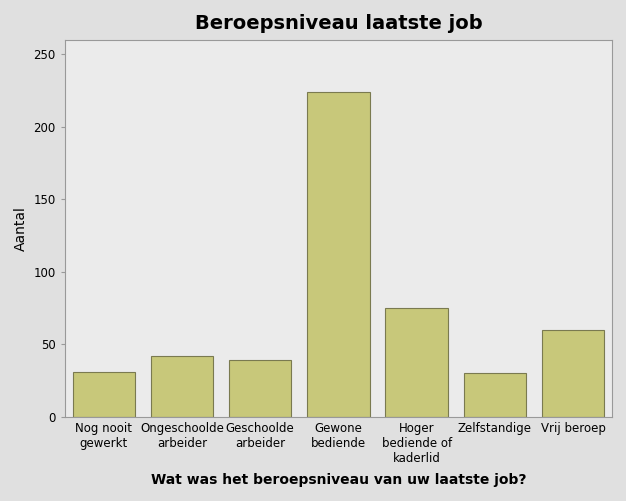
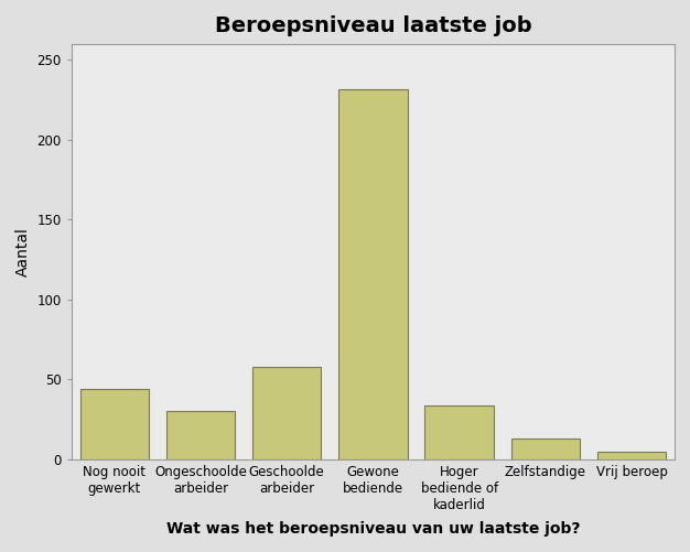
Nog nooit gewerkt: 31 -> 44
Ongeschoolde arbeider: 42 -> 30
Geschoolde arbeider: 39 -> 58
Gewone bediende: 224 -> 232
Hoger bediende of kaderlid: 75 -> 34
Zelfstandige: 30 -> 13
Vrij beroep: 60 -> 5
